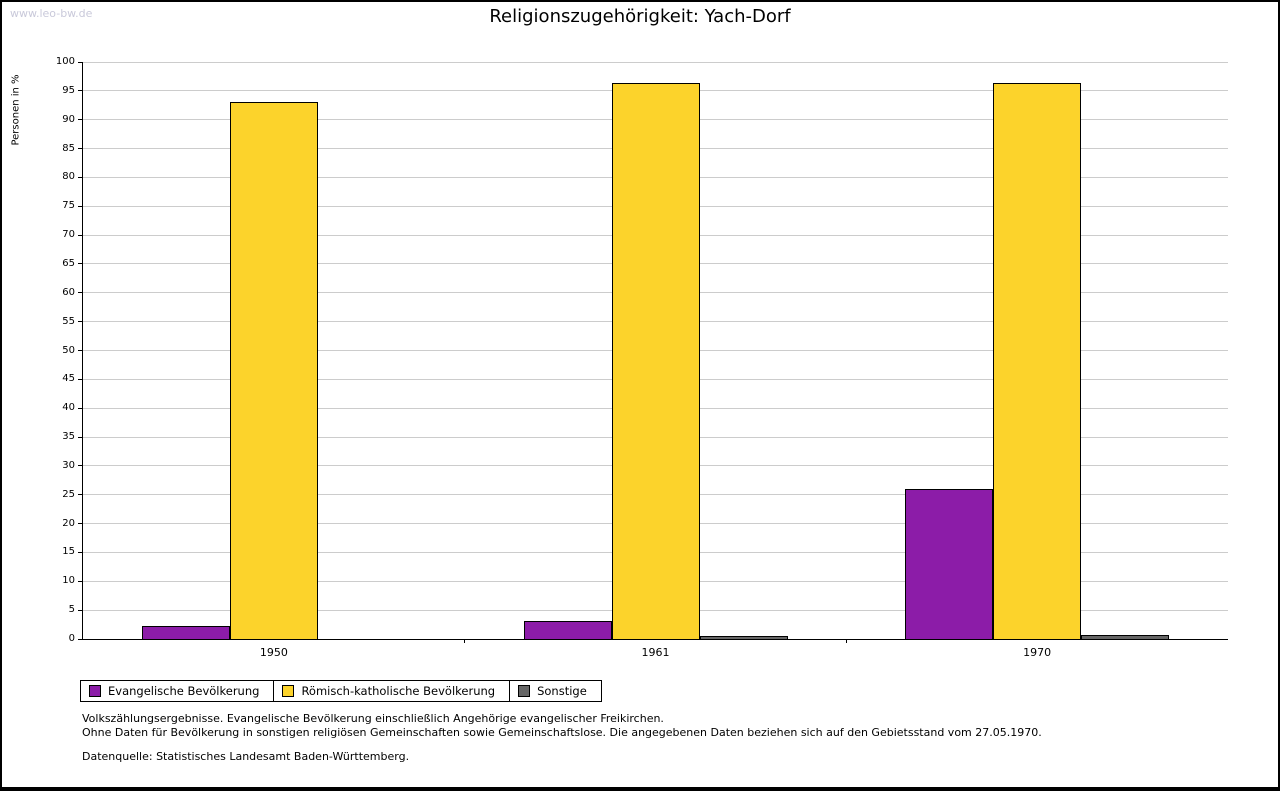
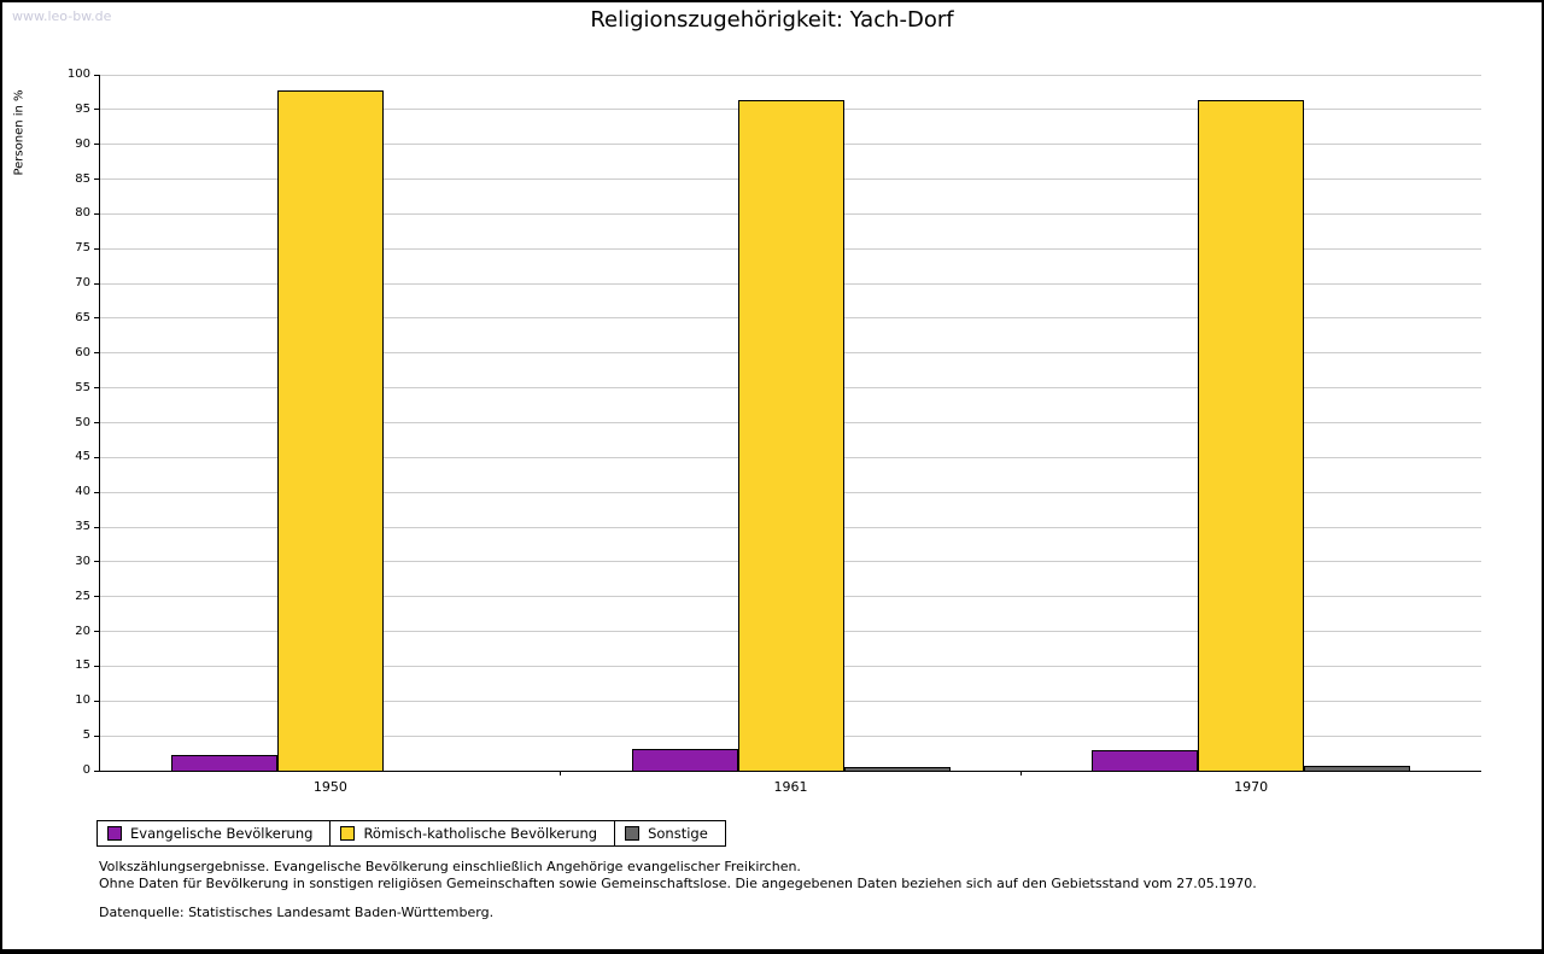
Römisch-katholische Bevölkerung/1950: 93 -> 98
Evangelische Bevölkerung/1970: 26 -> 3
